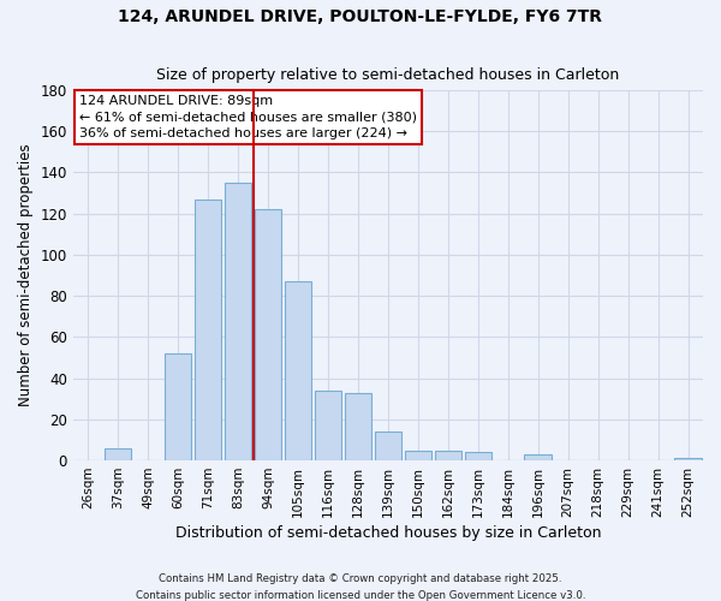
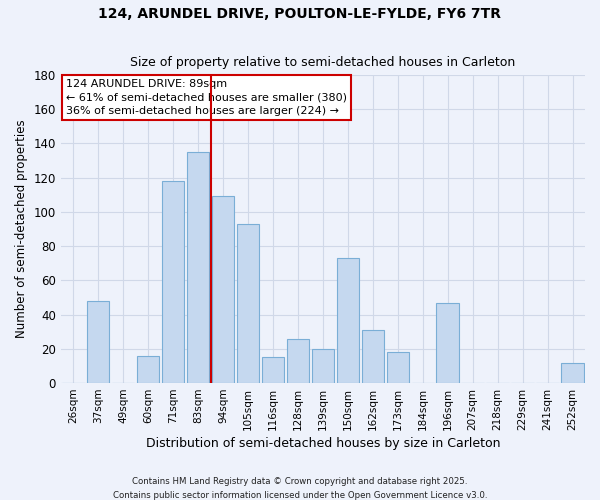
37sqm: 6 -> 48
60sqm: 52 -> 16
71sqm: 127 -> 118
94sqm: 122 -> 109
105sqm: 87 -> 93
116sqm: 34 -> 15
128sqm: 33 -> 26
139sqm: 14 -> 20
150sqm: 5 -> 73
162sqm: 5 -> 31
173sqm: 4 -> 18
196sqm: 3 -> 47
252sqm: 1 -> 12
